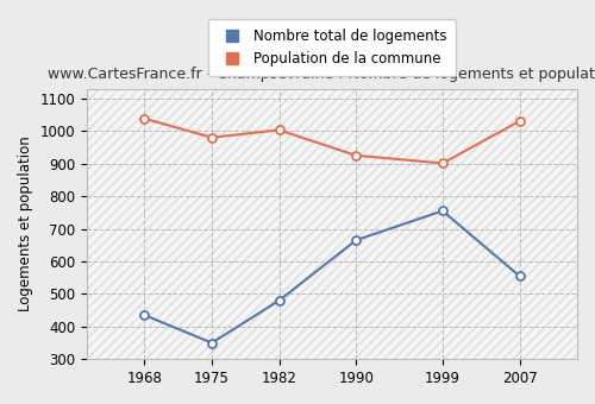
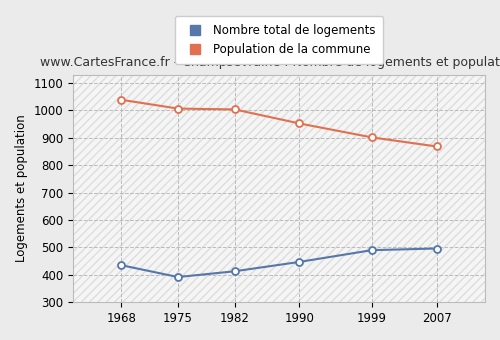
Nombre total de logements/1975: 350 -> 392
Population de la commune/1975: 980 -> 1006
Nombre total de logements/1982: 480 -> 413
Nombre total de logements/1990: 665 -> 447
Population de la commune/1990: 925 -> 952
Nombre total de logements/1999: 755 -> 490
Nombre total de logements/2007: 555 -> 496
Population de la commune/2007: 1030 -> 868
